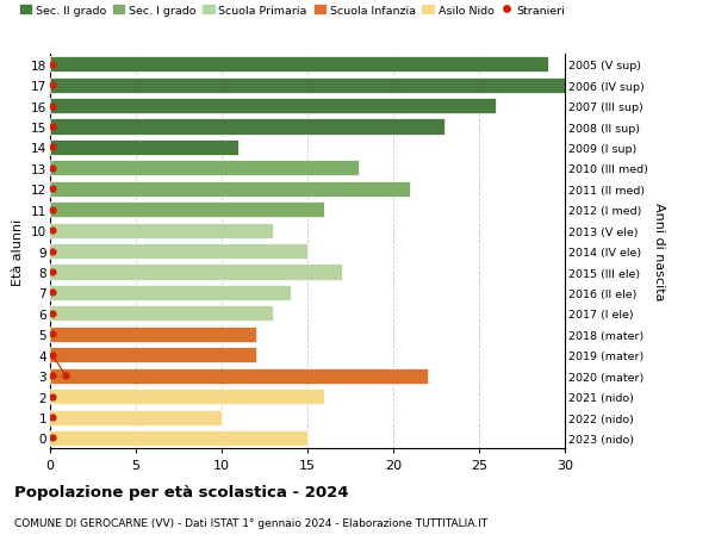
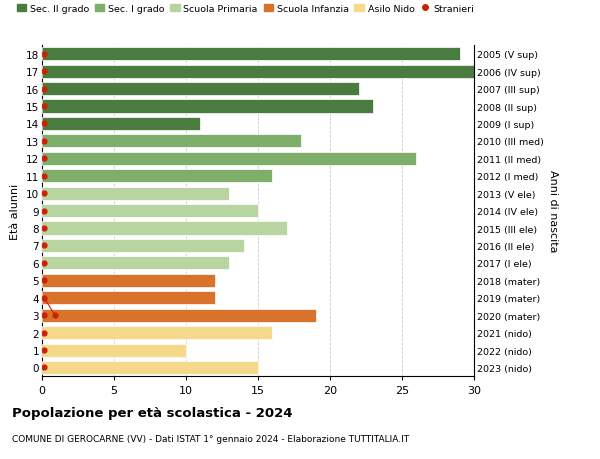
16: 26 -> 22
12: 21 -> 26
3: 22 -> 19
